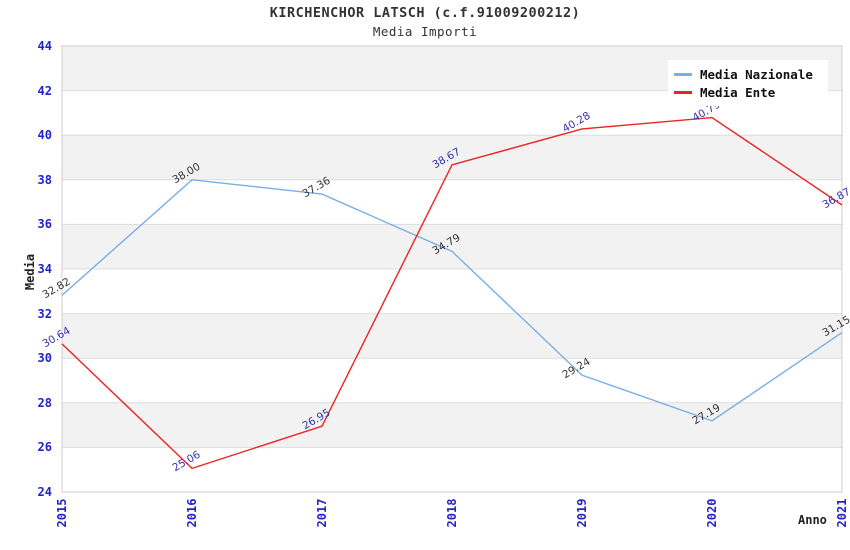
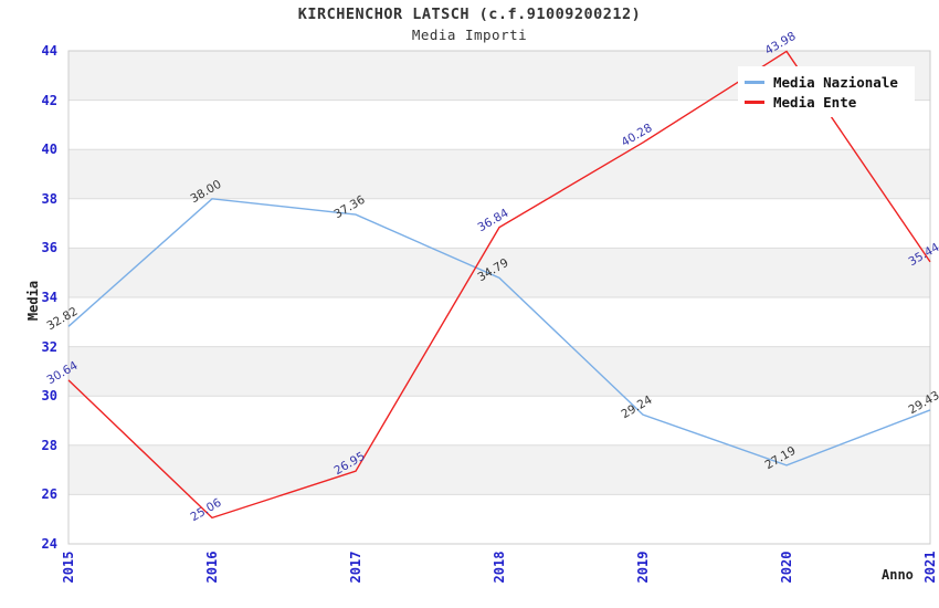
Media Ente/2018: 38.67 -> 36.84
Media Ente/2020: 40.79 -> 43.98
Media Nazionale/2021: 31.15 -> 29.43
Media Ente/2021: 36.87 -> 35.44
